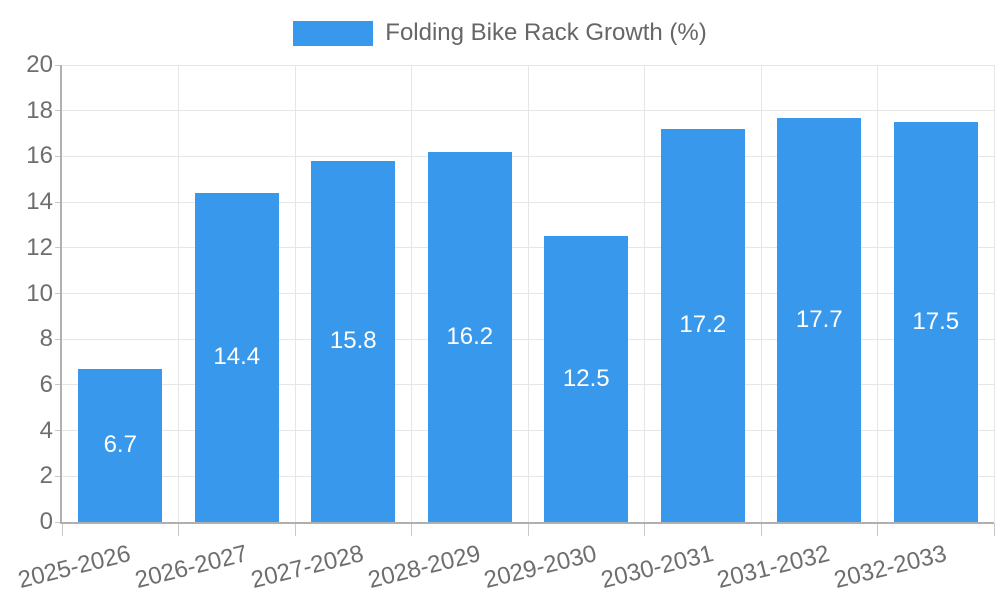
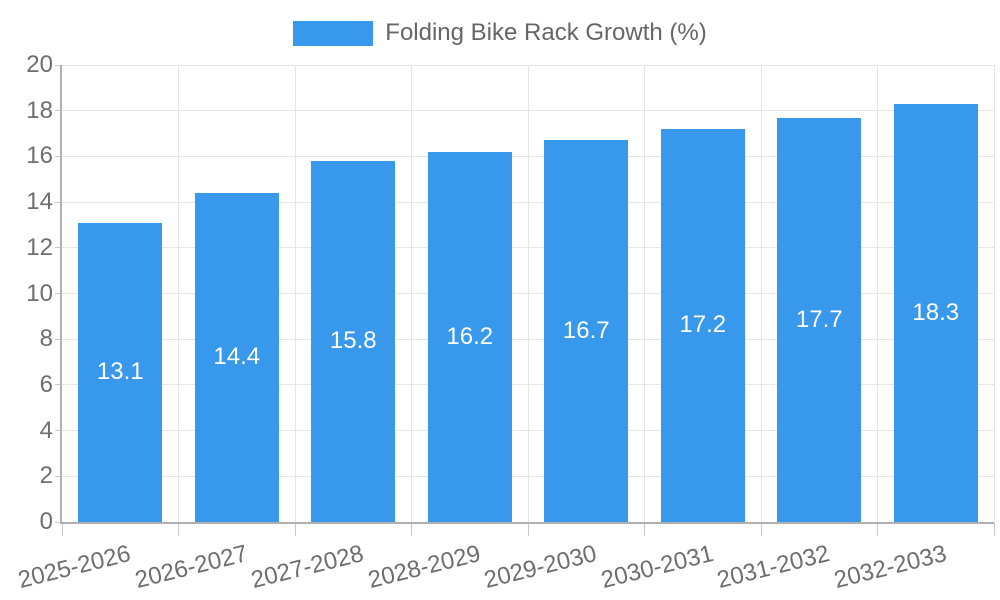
2025-2026: 6.7 -> 13.1
2029-2030: 12.5 -> 16.7
2032-2033: 17.5 -> 18.3
